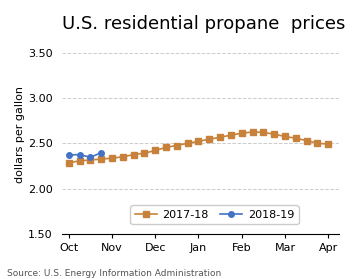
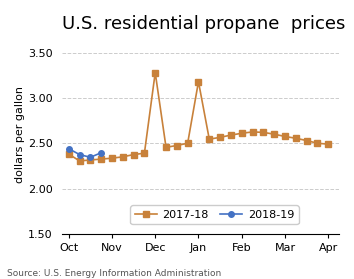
2017-18/Oct: 2.29 -> 2.38
2018-19/Oct: 2.37 -> 2.44
2017-18/Dec: 2.42 -> 3.28
2017-18/Jan: 2.52 -> 3.18
